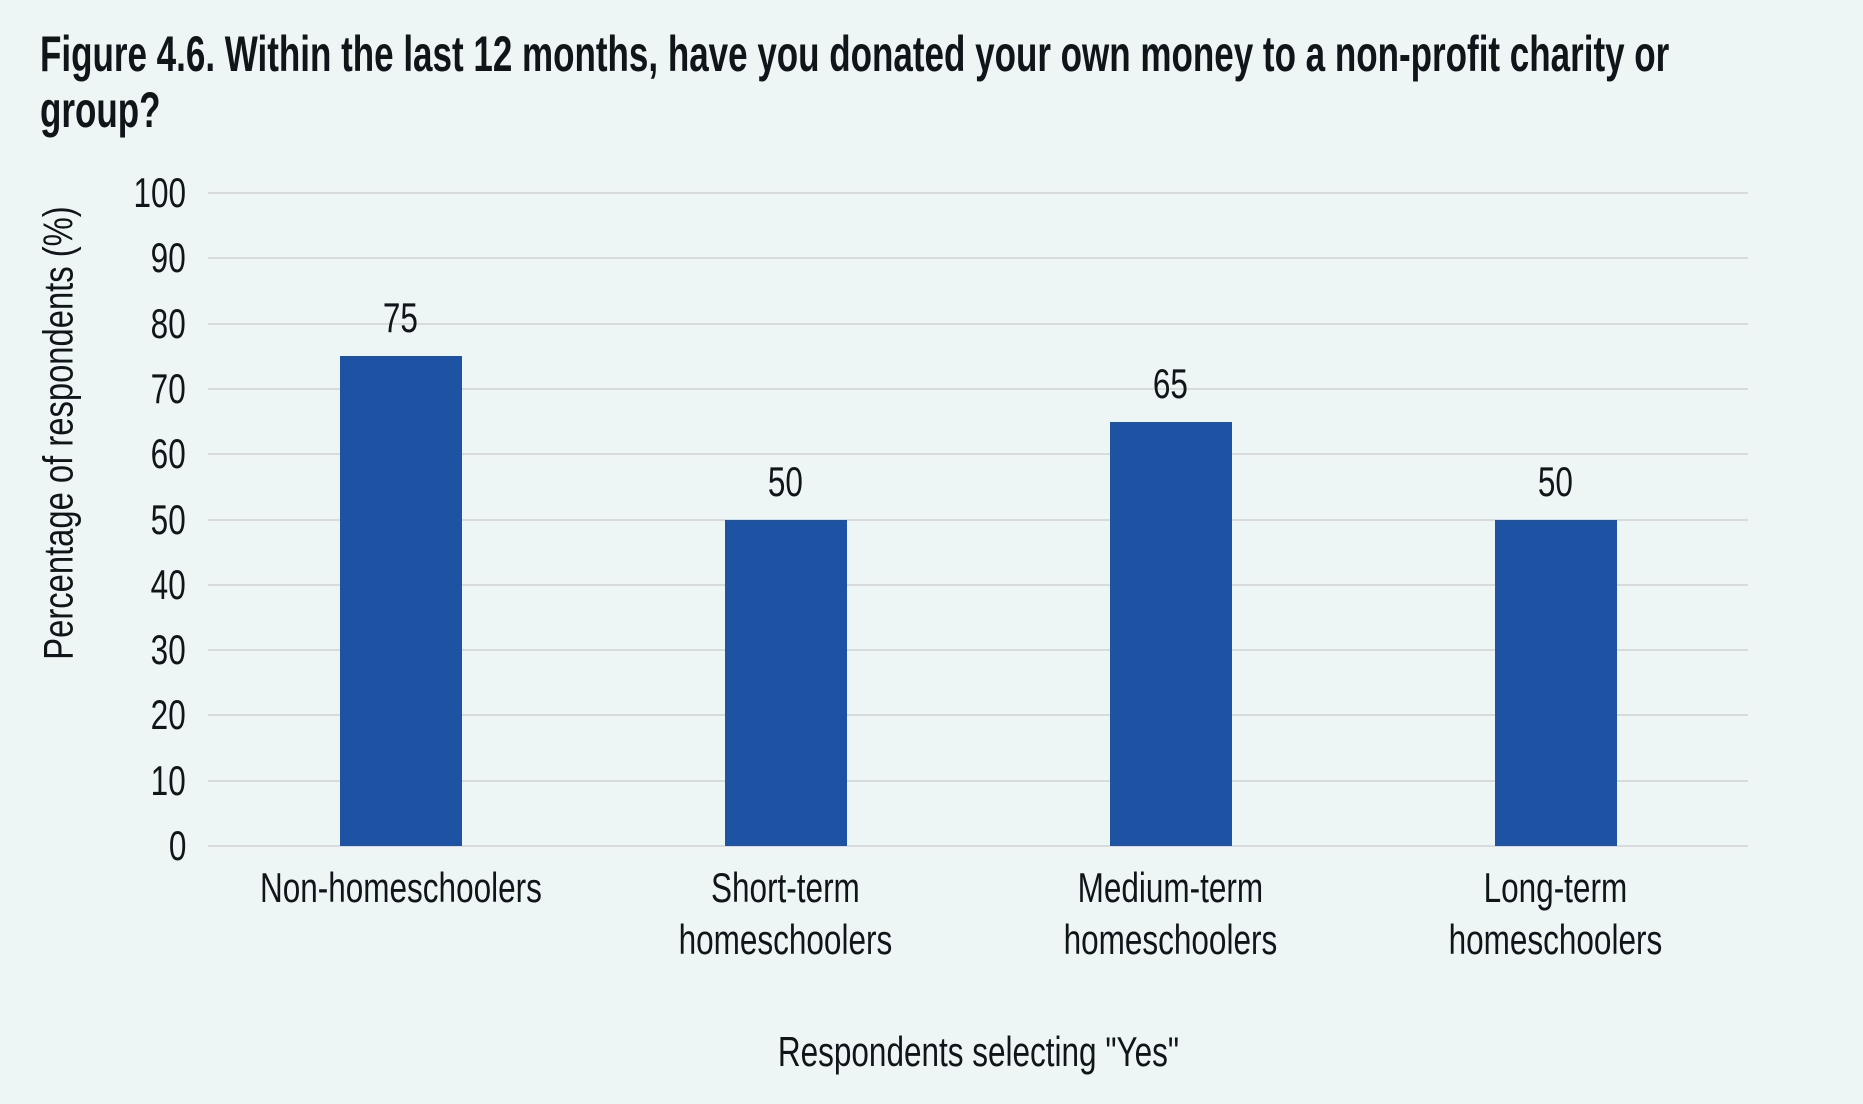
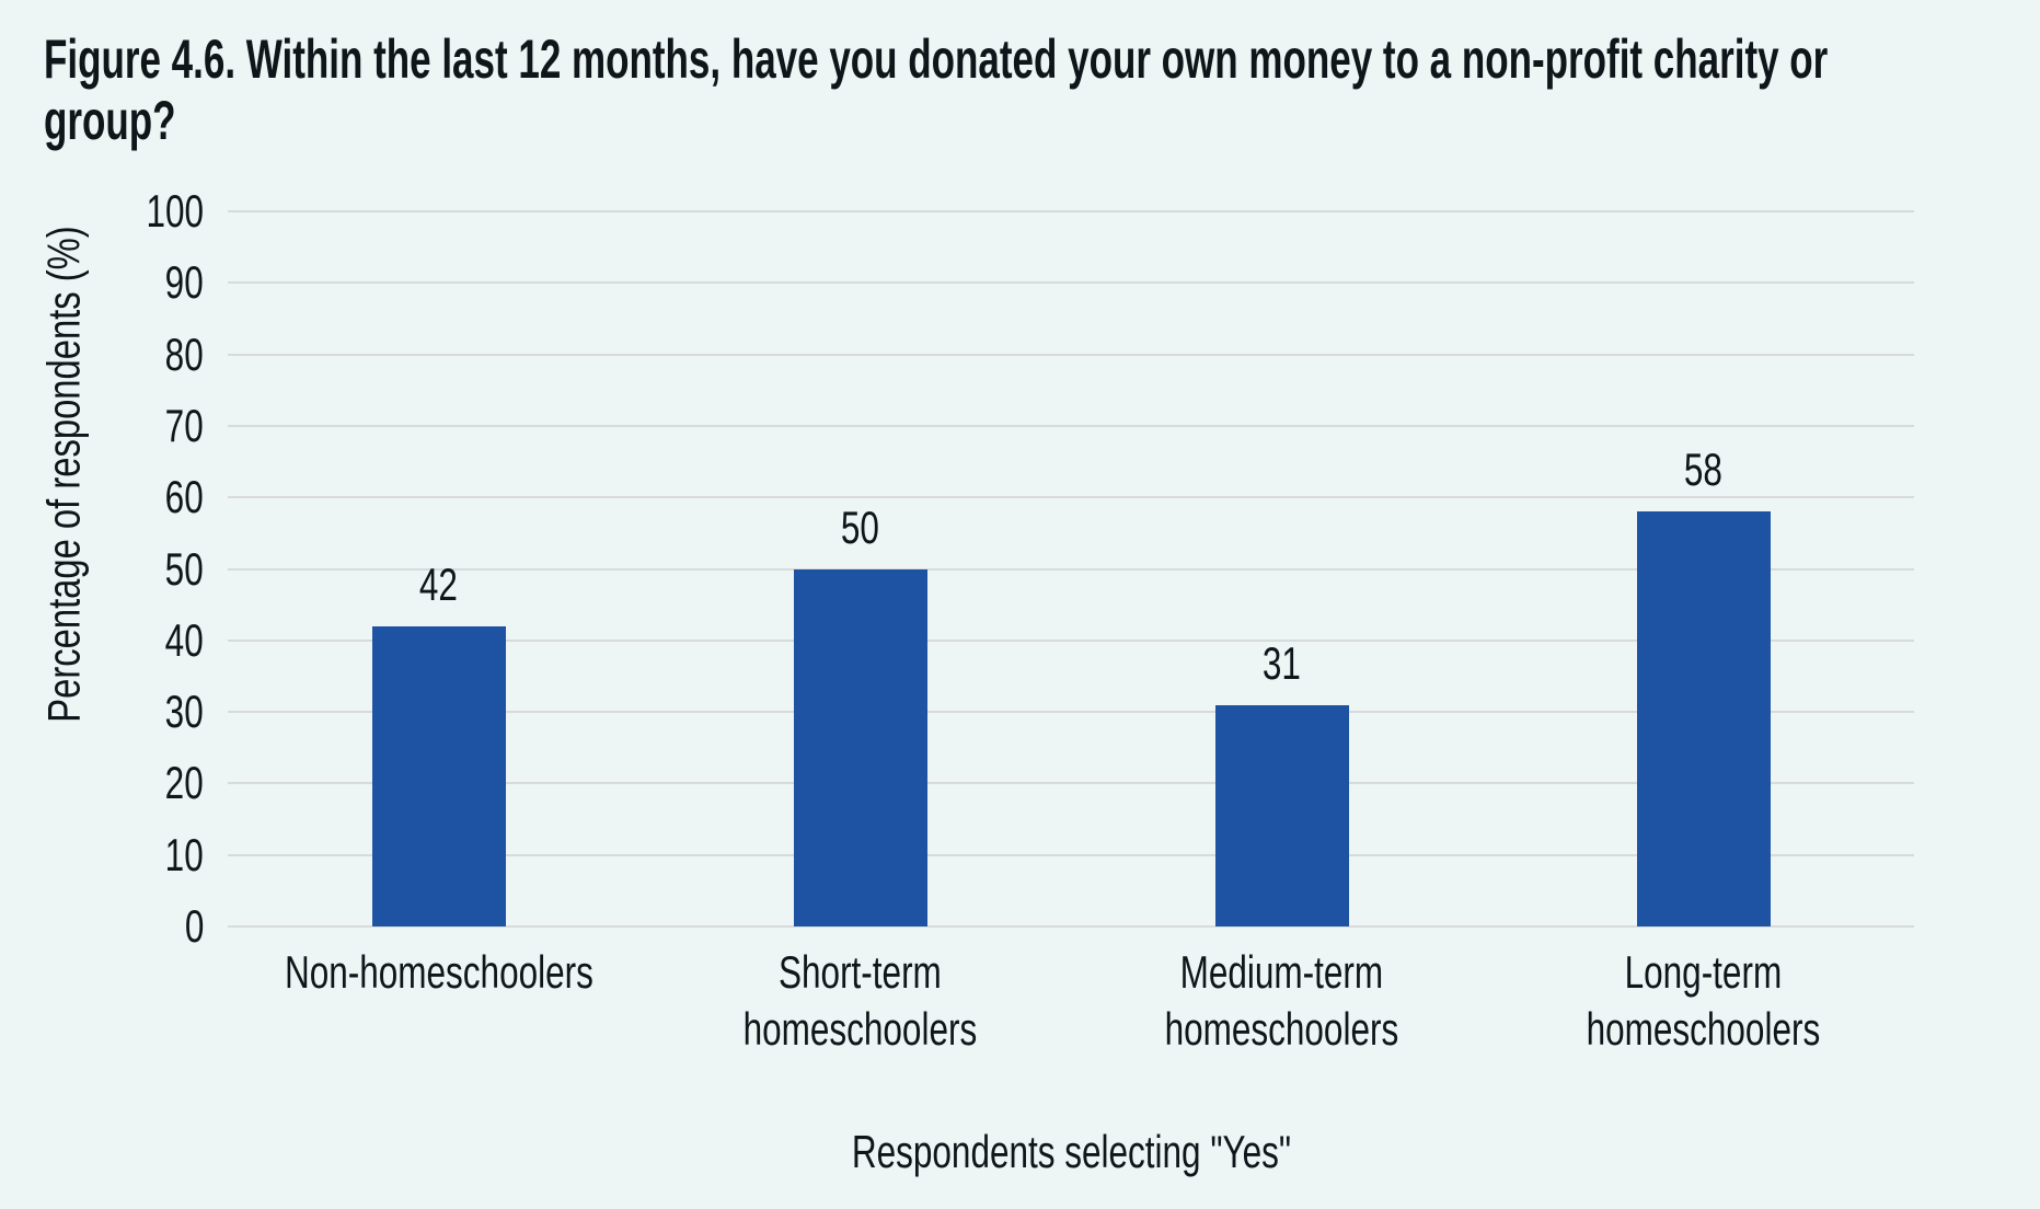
Non-homeschoolers: 75 -> 42
Medium-term homeschoolers: 65 -> 31
Long-term homeschoolers: 50 -> 58
